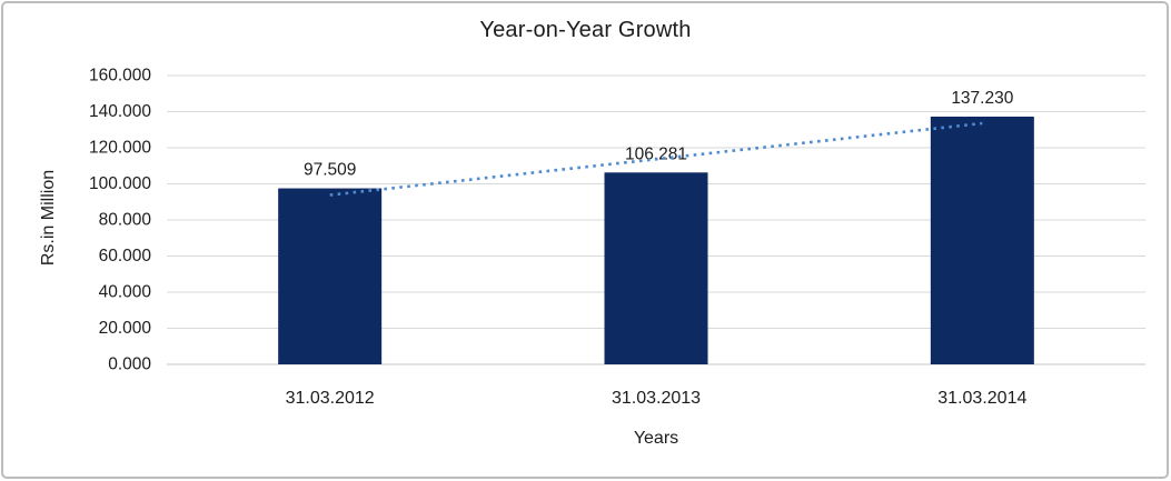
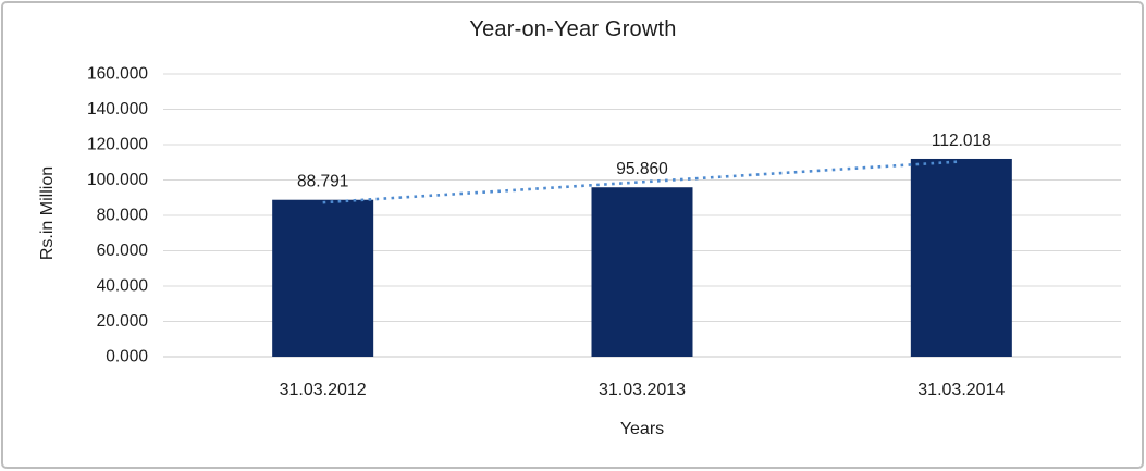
31.03.2012: 97.509 -> 88.791
31.03.2013: 106.281 -> 95.860
31.03.2014: 137.230 -> 112.018
